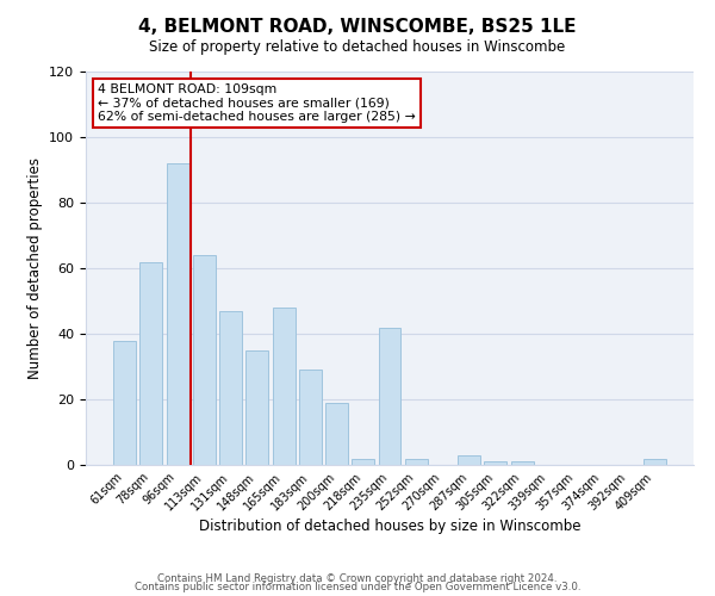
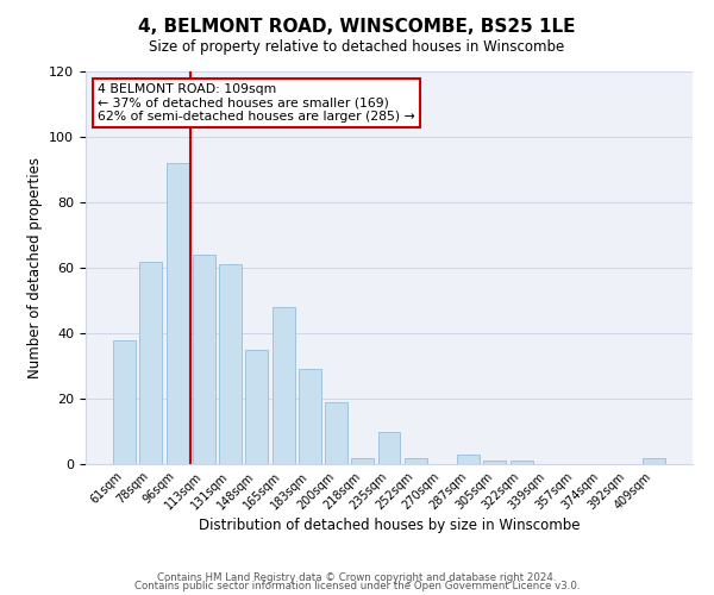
131sqm: 47 -> 61
235sqm: 42 -> 10
